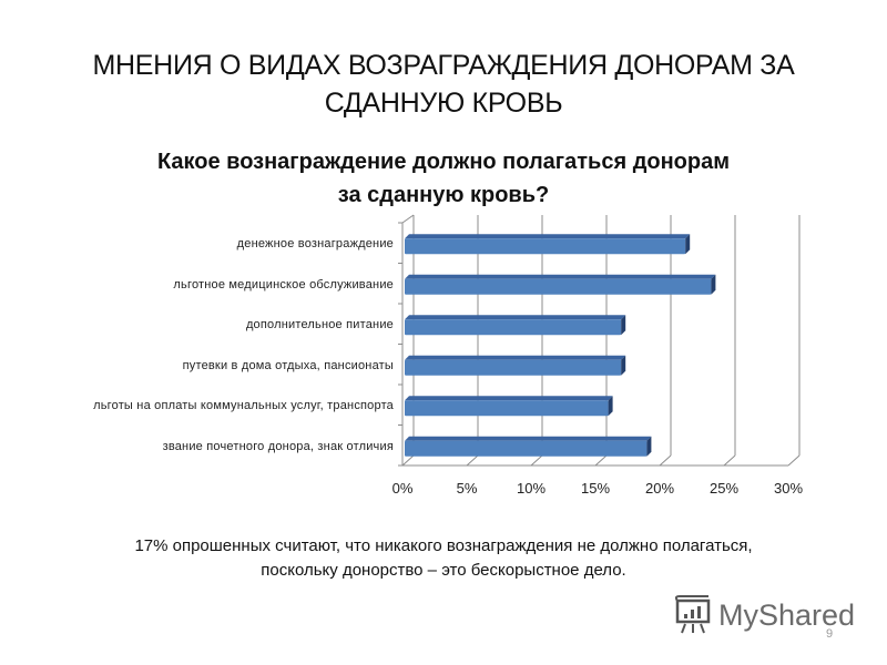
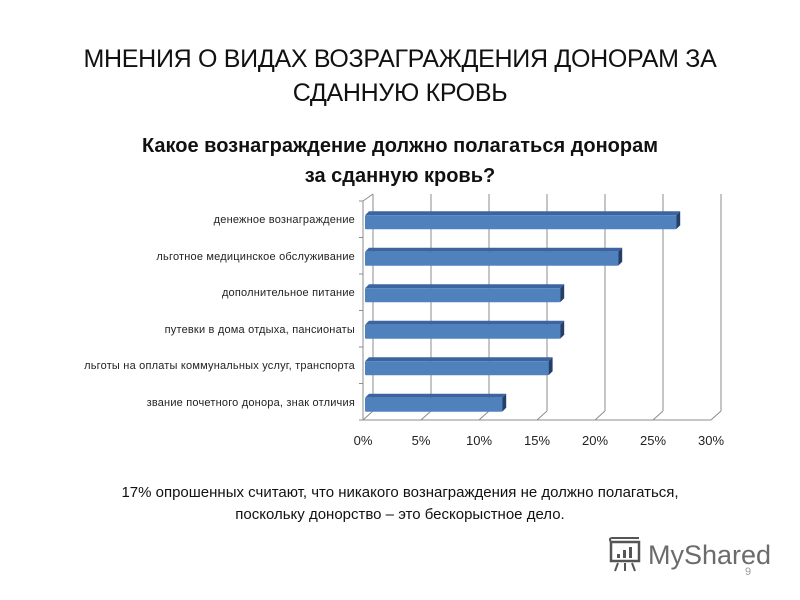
денежное вознаграждение: 22% -> 27%
льготное медицинское обслуживание: 24% -> 22%
звание почетного донора, знак отличия: 19% -> 12%
